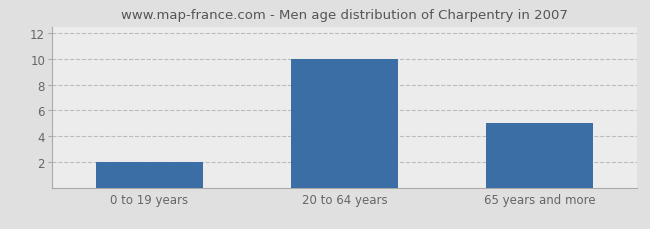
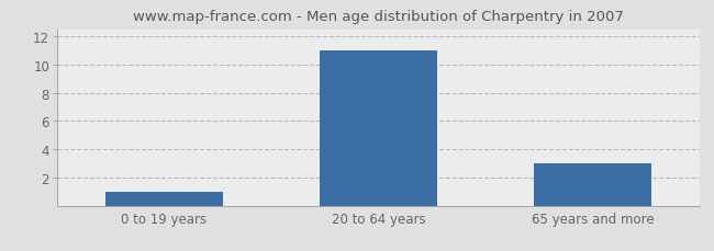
0 to 19 years: 2 -> 1
20 to 64 years: 10 -> 11
65 years and more: 5 -> 3
